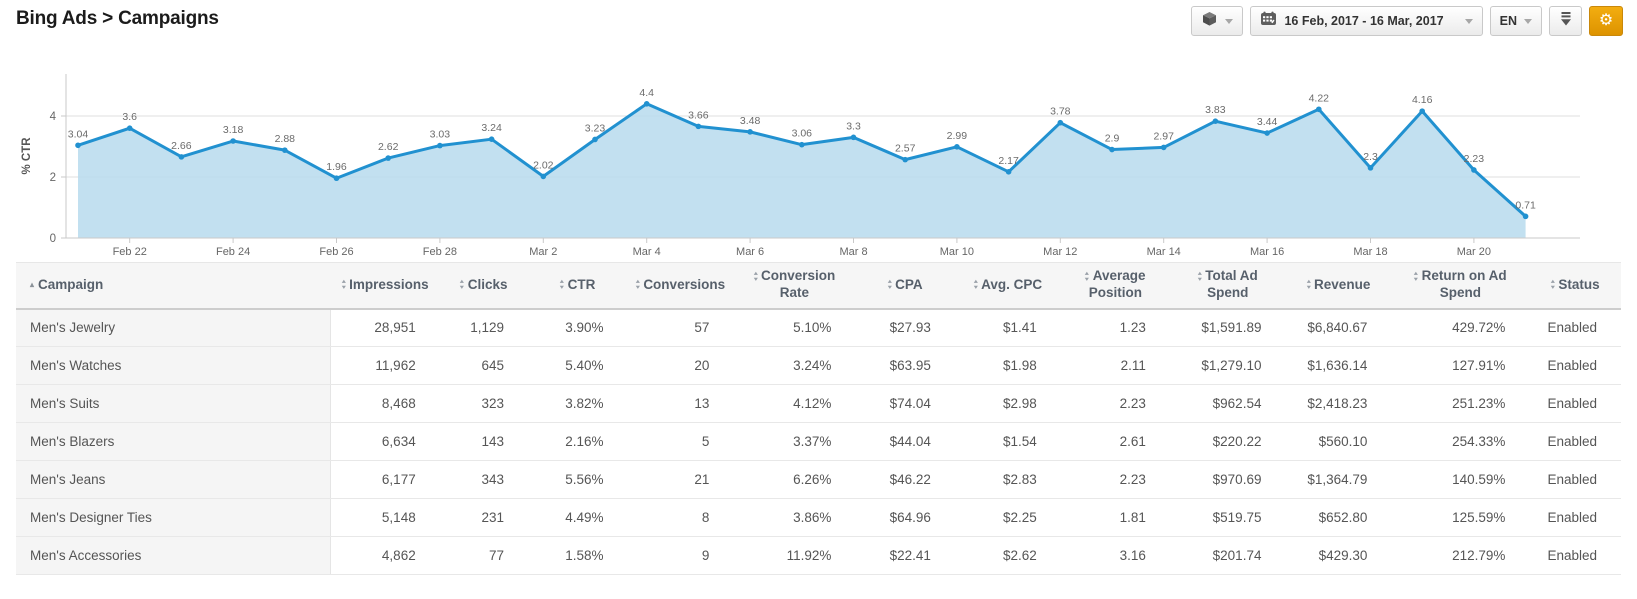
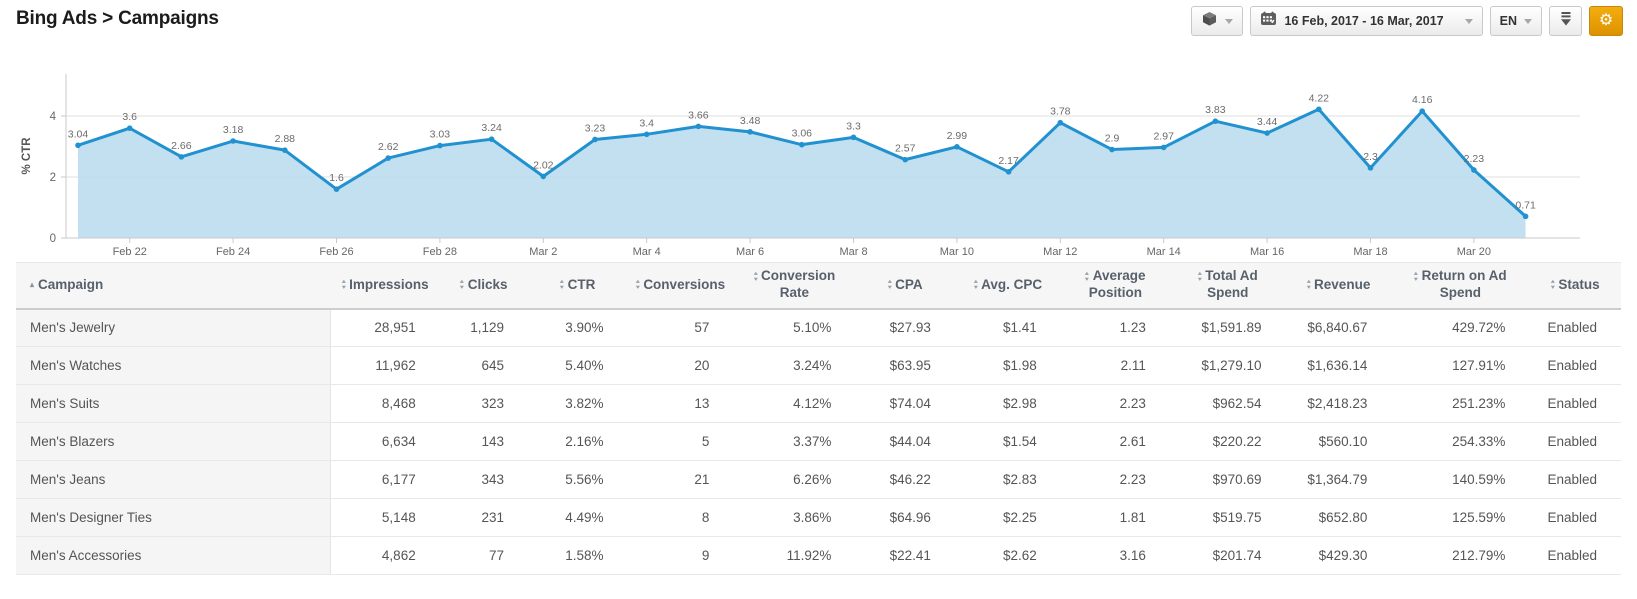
Feb 26: 1.96 -> 1.6
Mar 4: 4.4 -> 3.4
